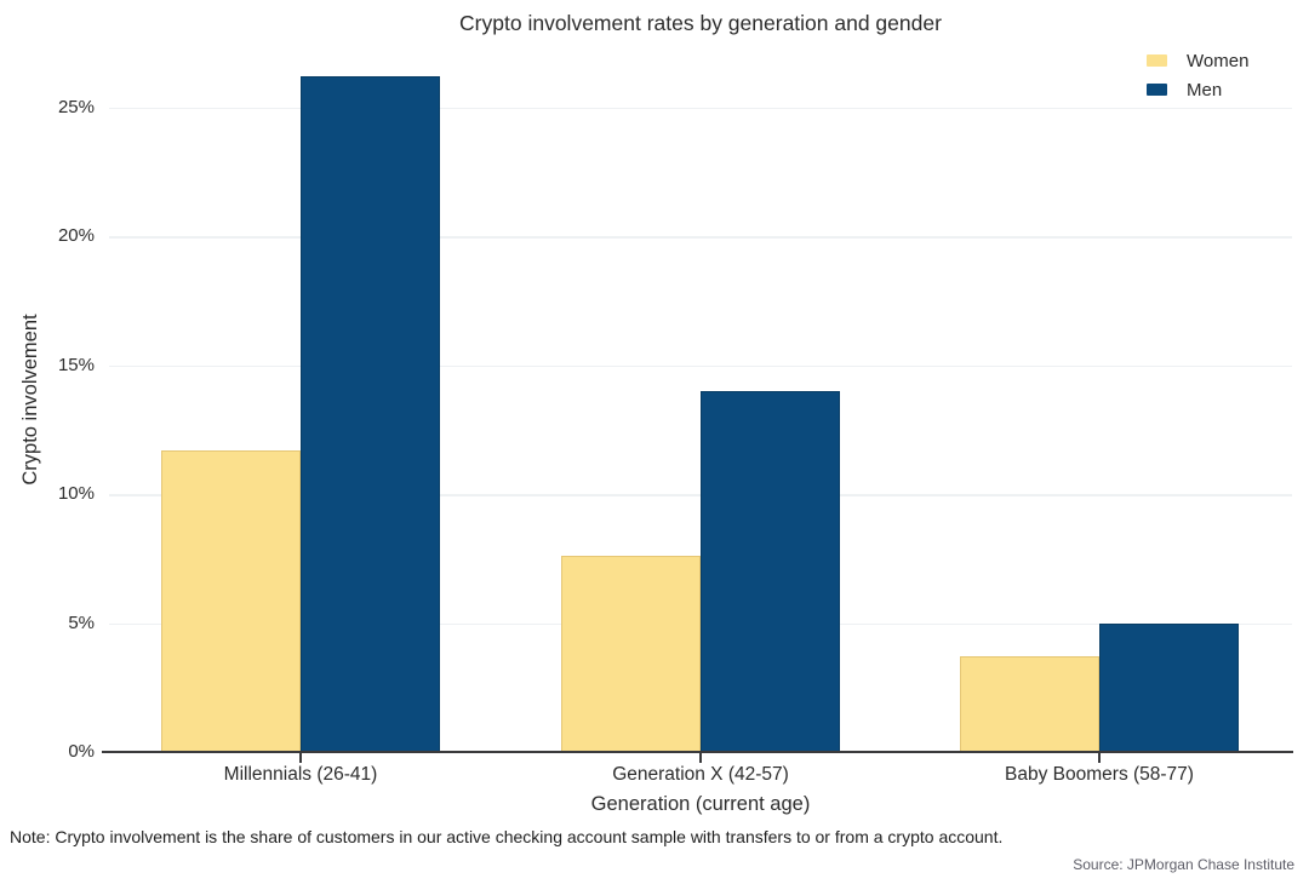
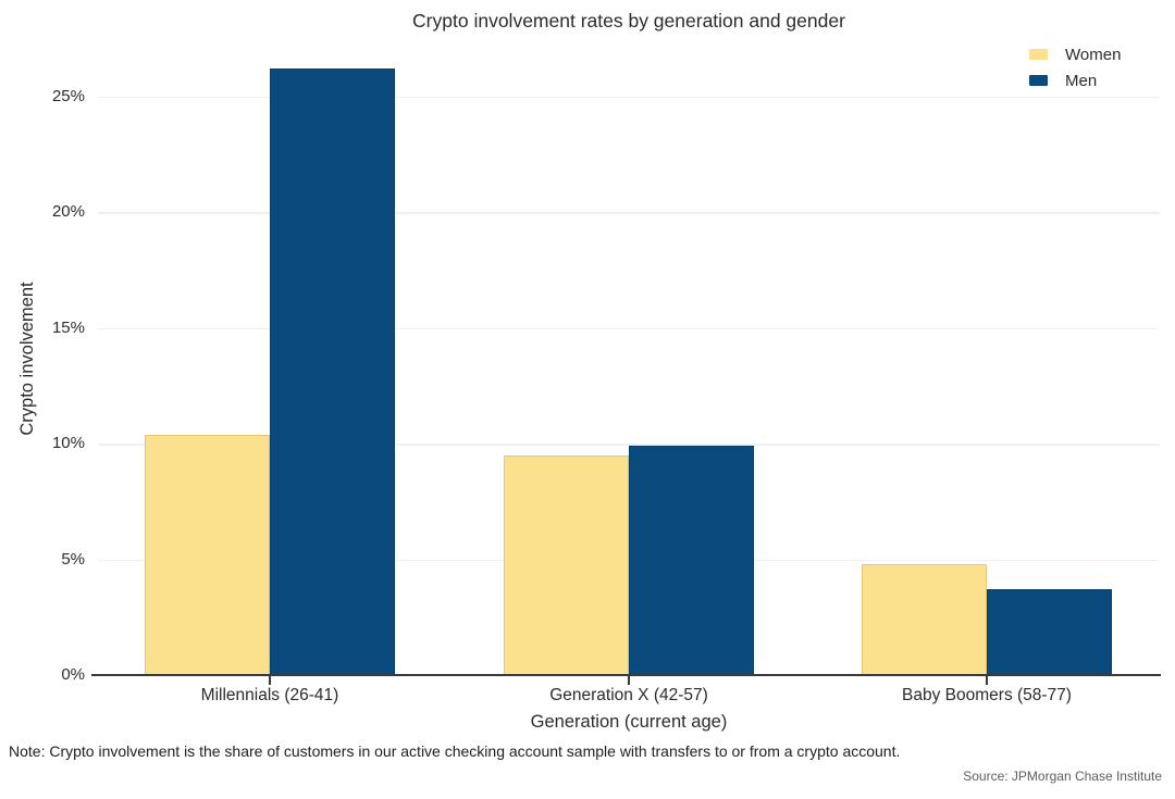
Women/Millennials (26-41): 11.7% -> 10.4%
Women/Generation X (42-57): 7.6% -> 9.5%
Men/Generation X (42-57): 14.0% -> 9.9%
Women/Baby Boomers (58-77): 3.7% -> 4.8%
Men/Baby Boomers (58-77): 5.0% -> 3.7%
